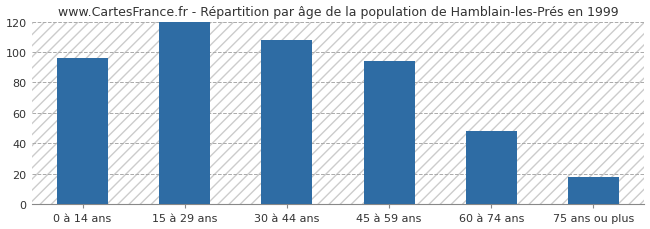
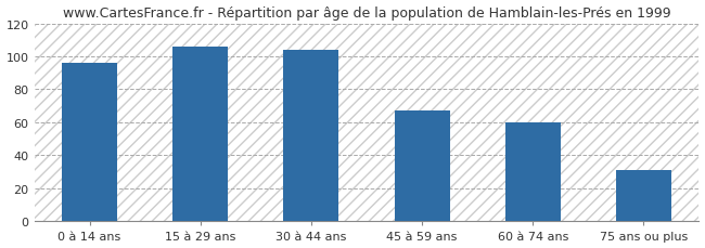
15 à 29 ans: 120 -> 106
30 à 44 ans: 108 -> 104
45 à 59 ans: 94 -> 67
60 à 74 ans: 48 -> 60
75 ans ou plus: 18 -> 31
